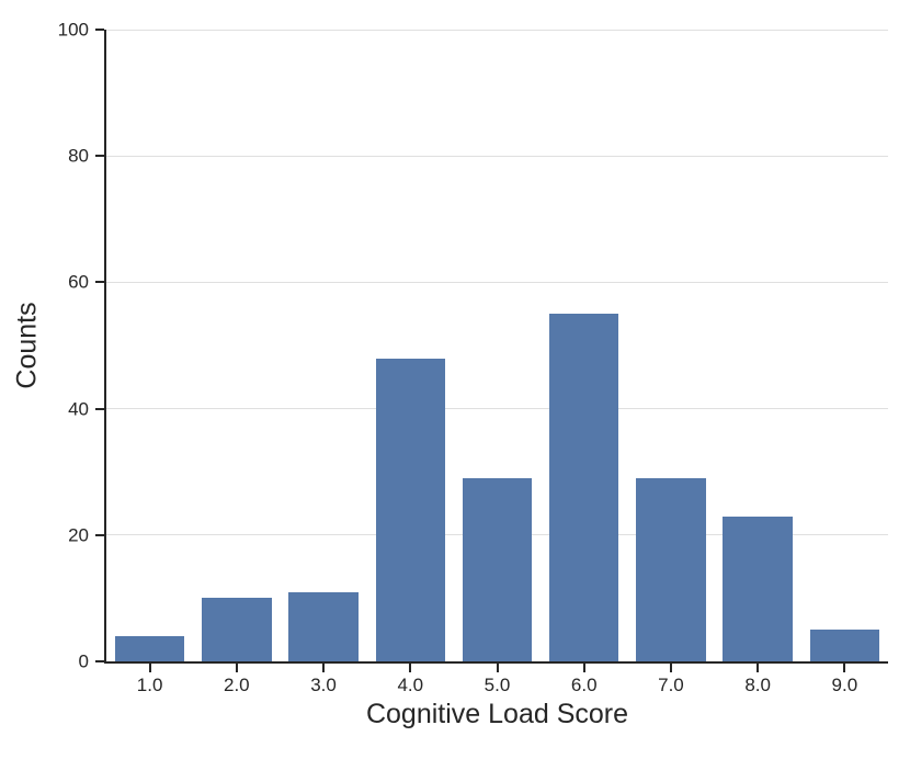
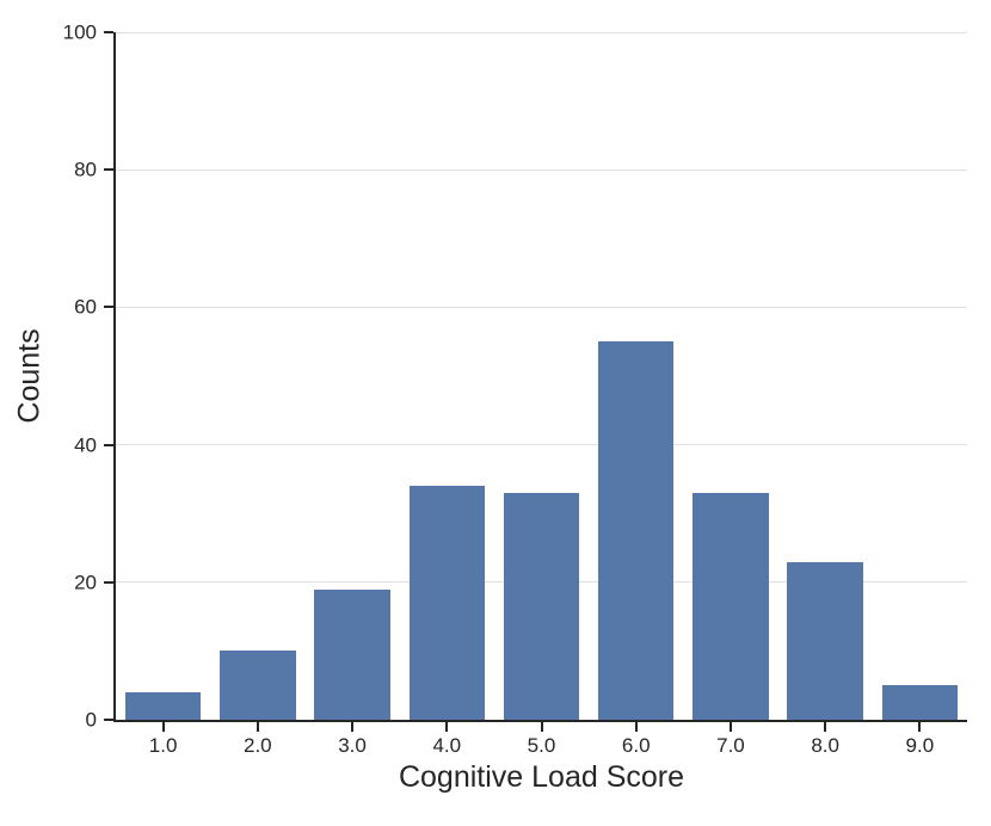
3.0: 11 -> 19
4.0: 48 -> 34
5.0: 29 -> 33
7.0: 29 -> 33
